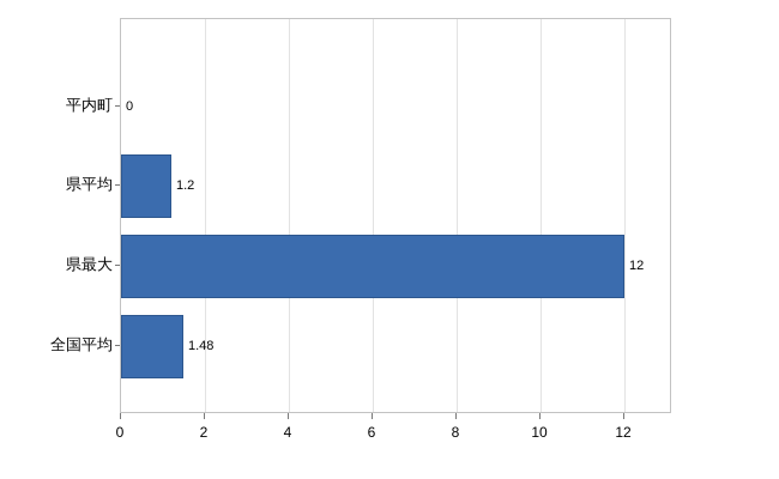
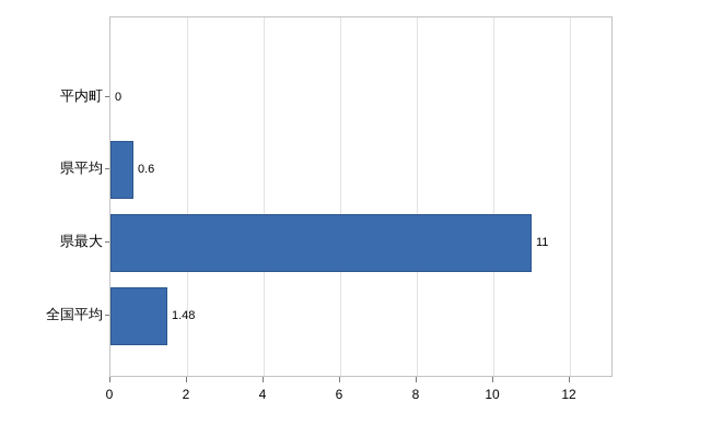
県平均: 1.2 -> 0.6
県最大: 12 -> 11
